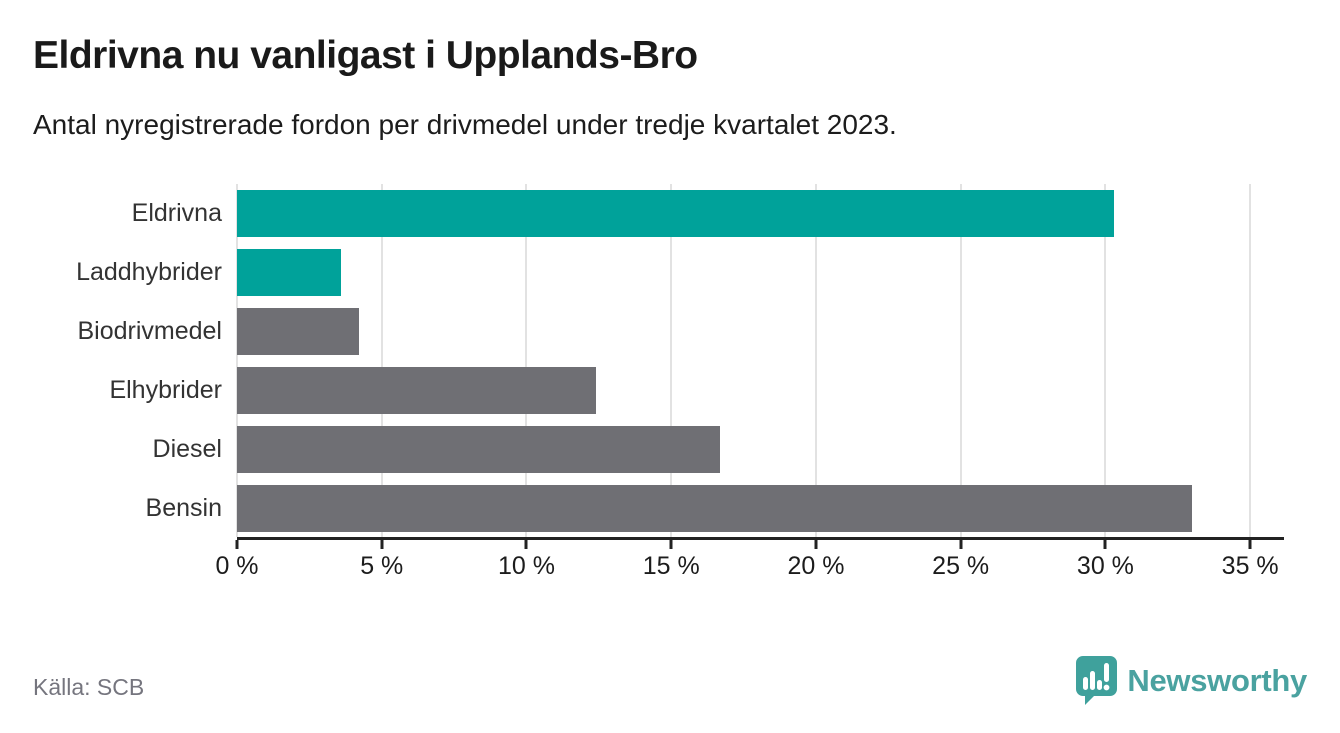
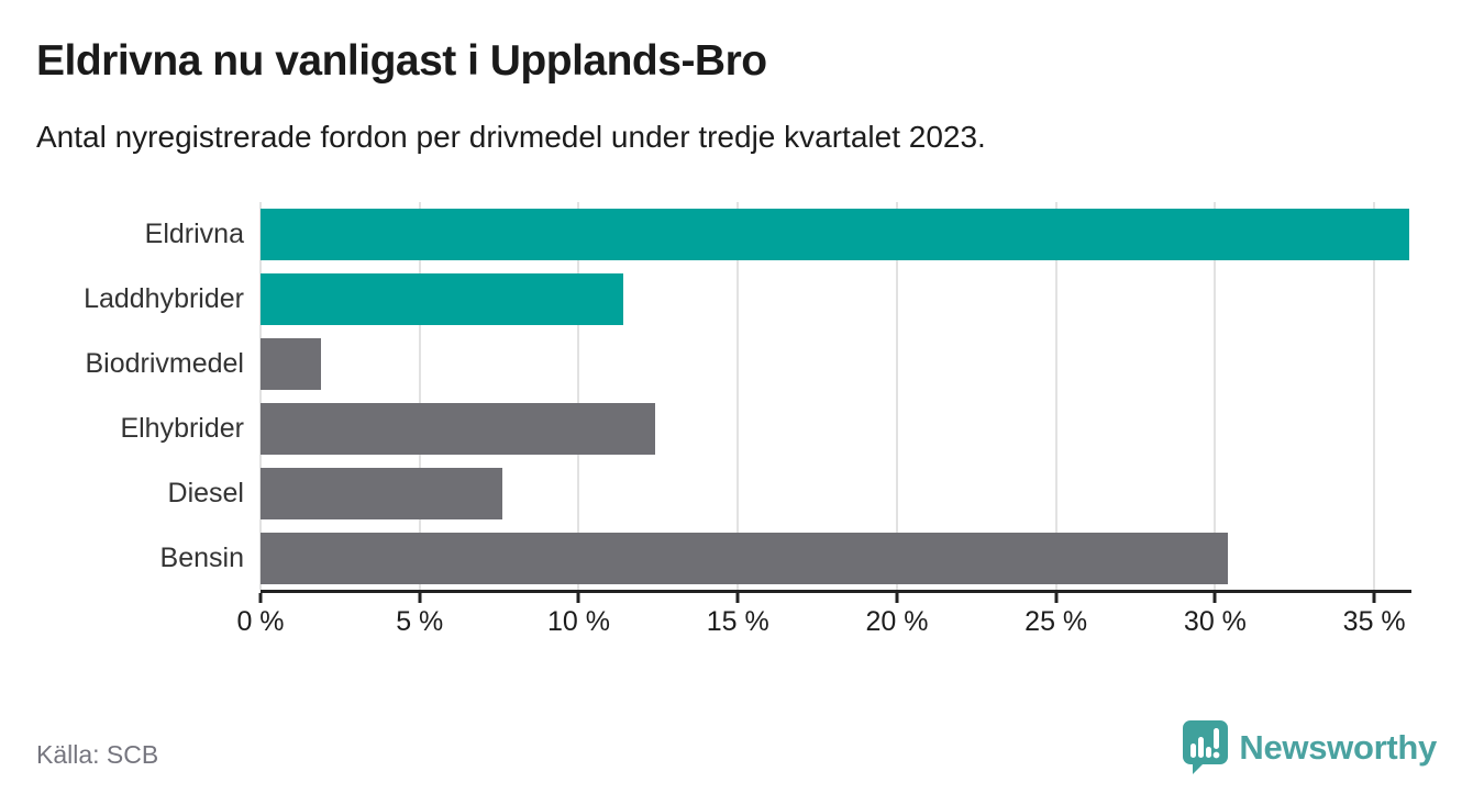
Eldrivna: 30.3% -> 36.1%
Laddhybrider: 3.6% -> 11.4%
Biodrivmedel: 4.2% -> 1.9%
Diesel: 16.7% -> 7.6%
Bensin: 33.0% -> 30.4%
